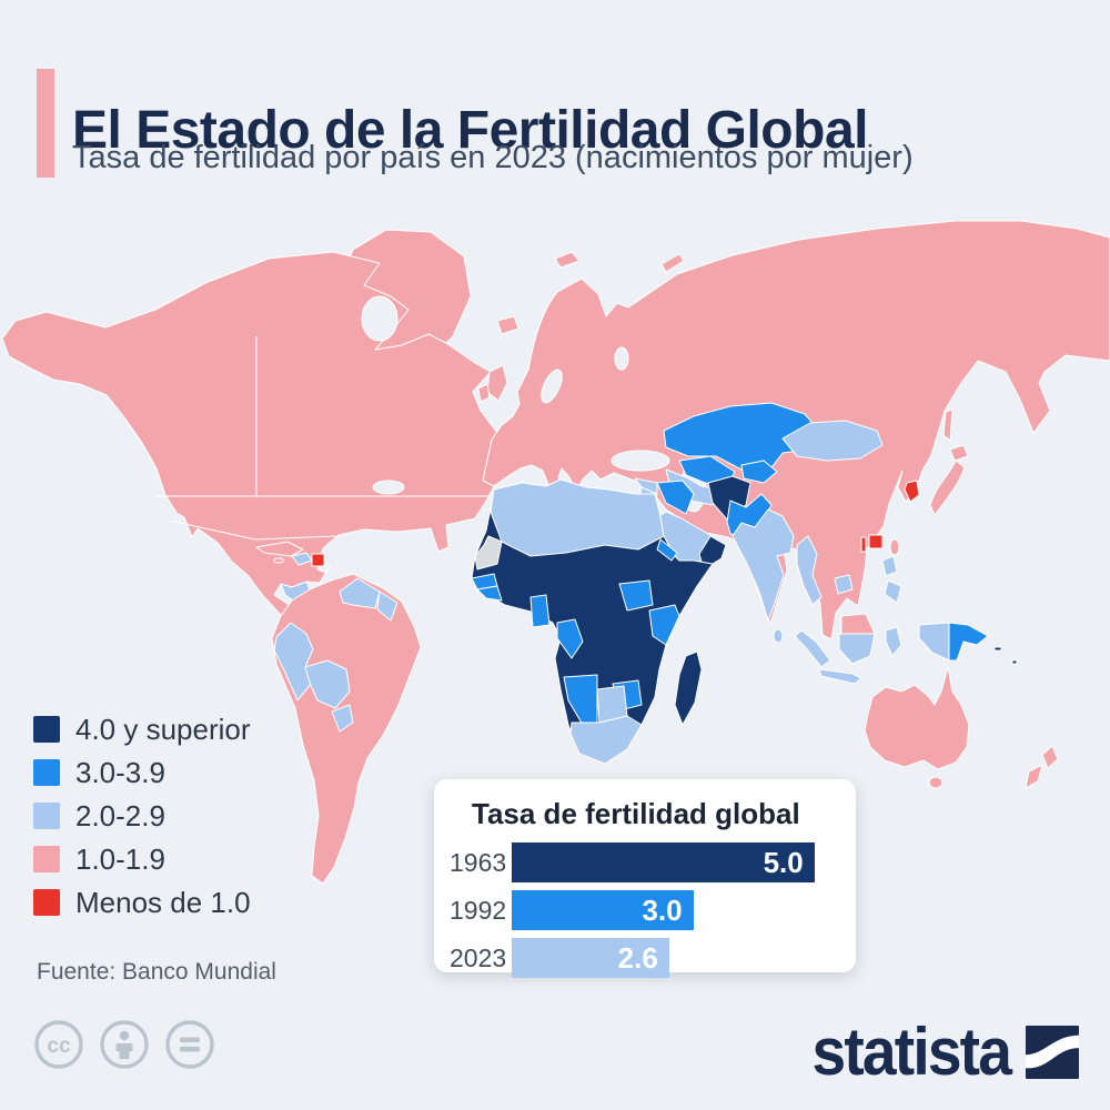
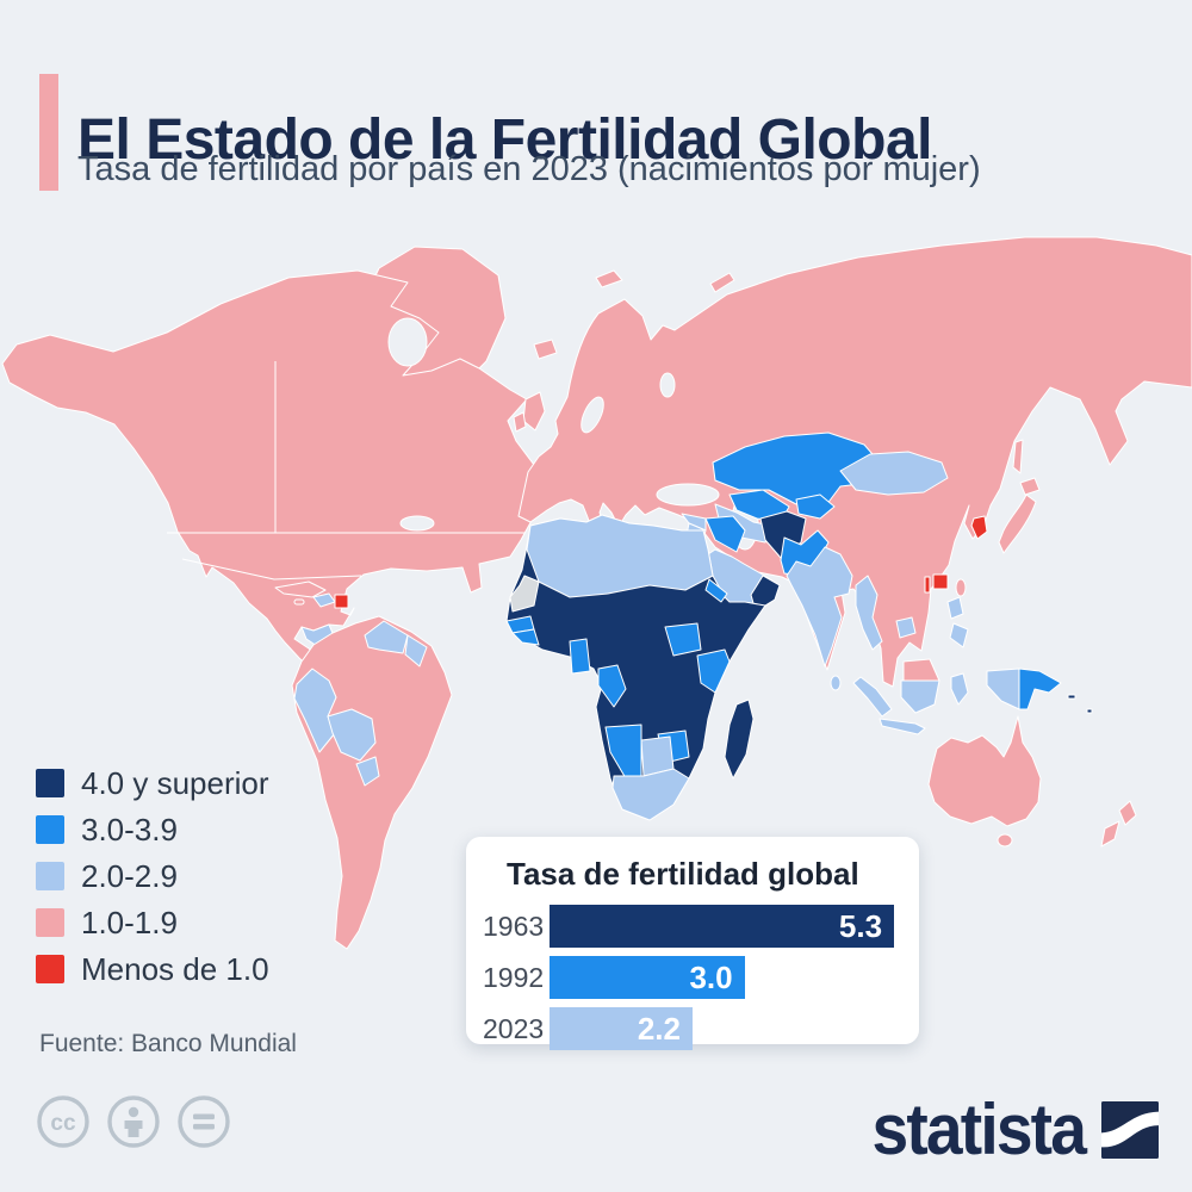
Tasa de fertilidad global/1963: 5.0 -> 5.3
Tasa de fertilidad global/2023: 2.6 -> 2.2
